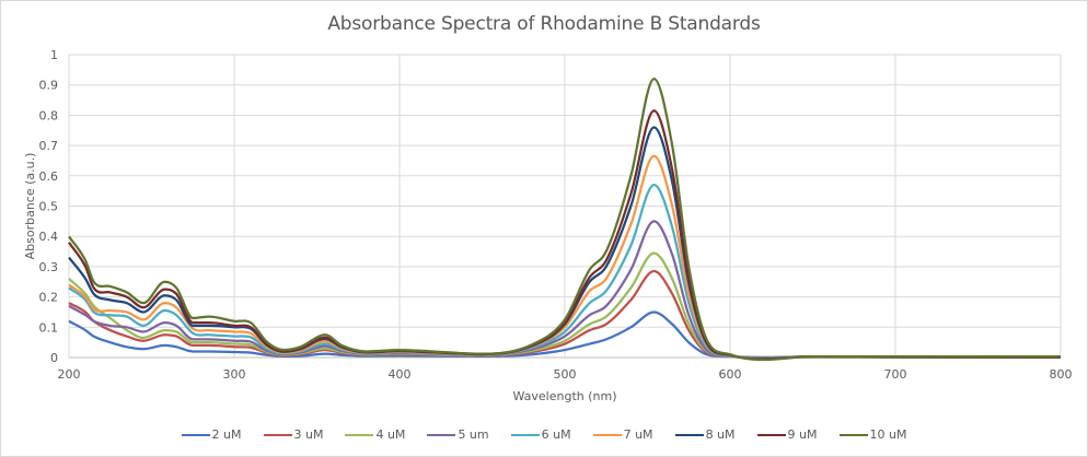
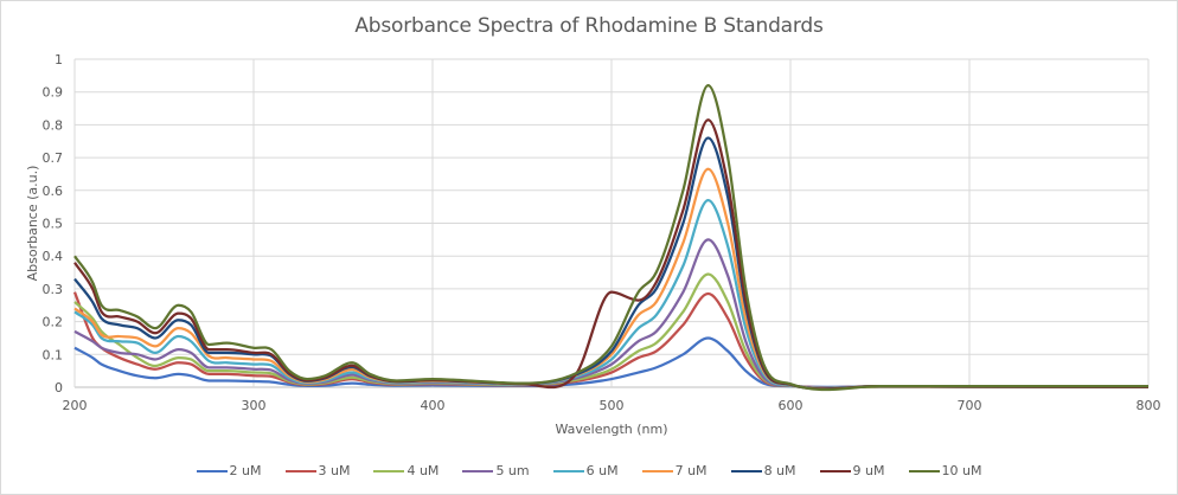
3 uM/200: 0.18 -> 0.29
9 uM/500: 0.12 -> 0.29
